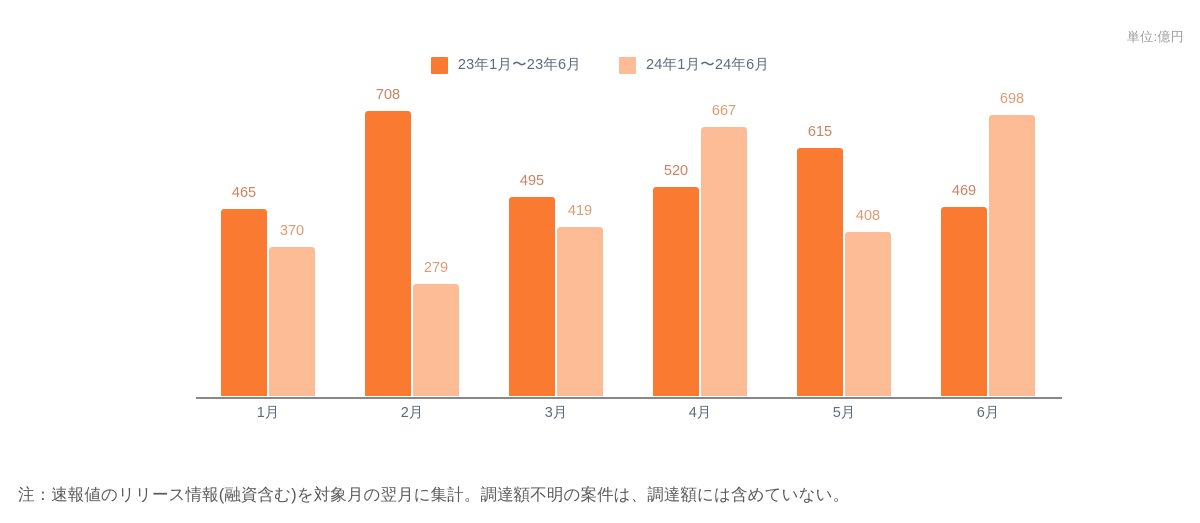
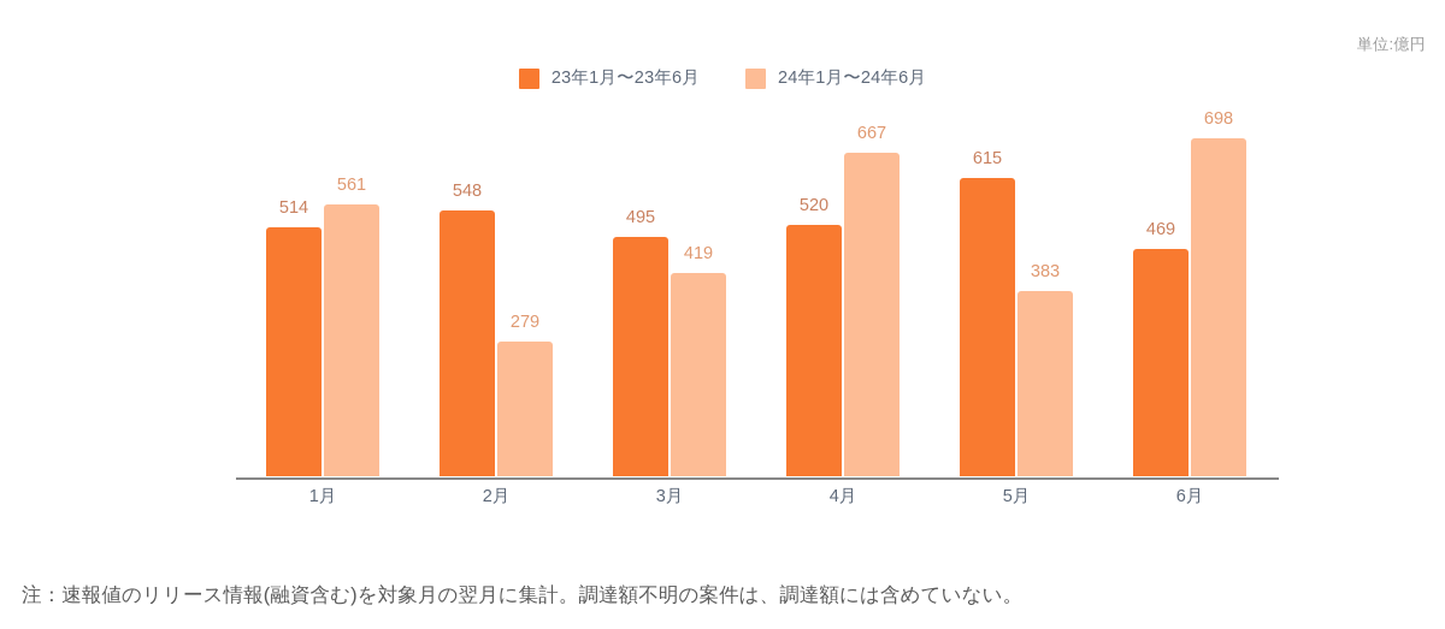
23年1月〜23年6月/1月: 465 -> 514
24年1月〜24年6月/1月: 370 -> 561
23年1月〜23年6月/2月: 708 -> 548
24年1月〜24年6月/5月: 408 -> 383
